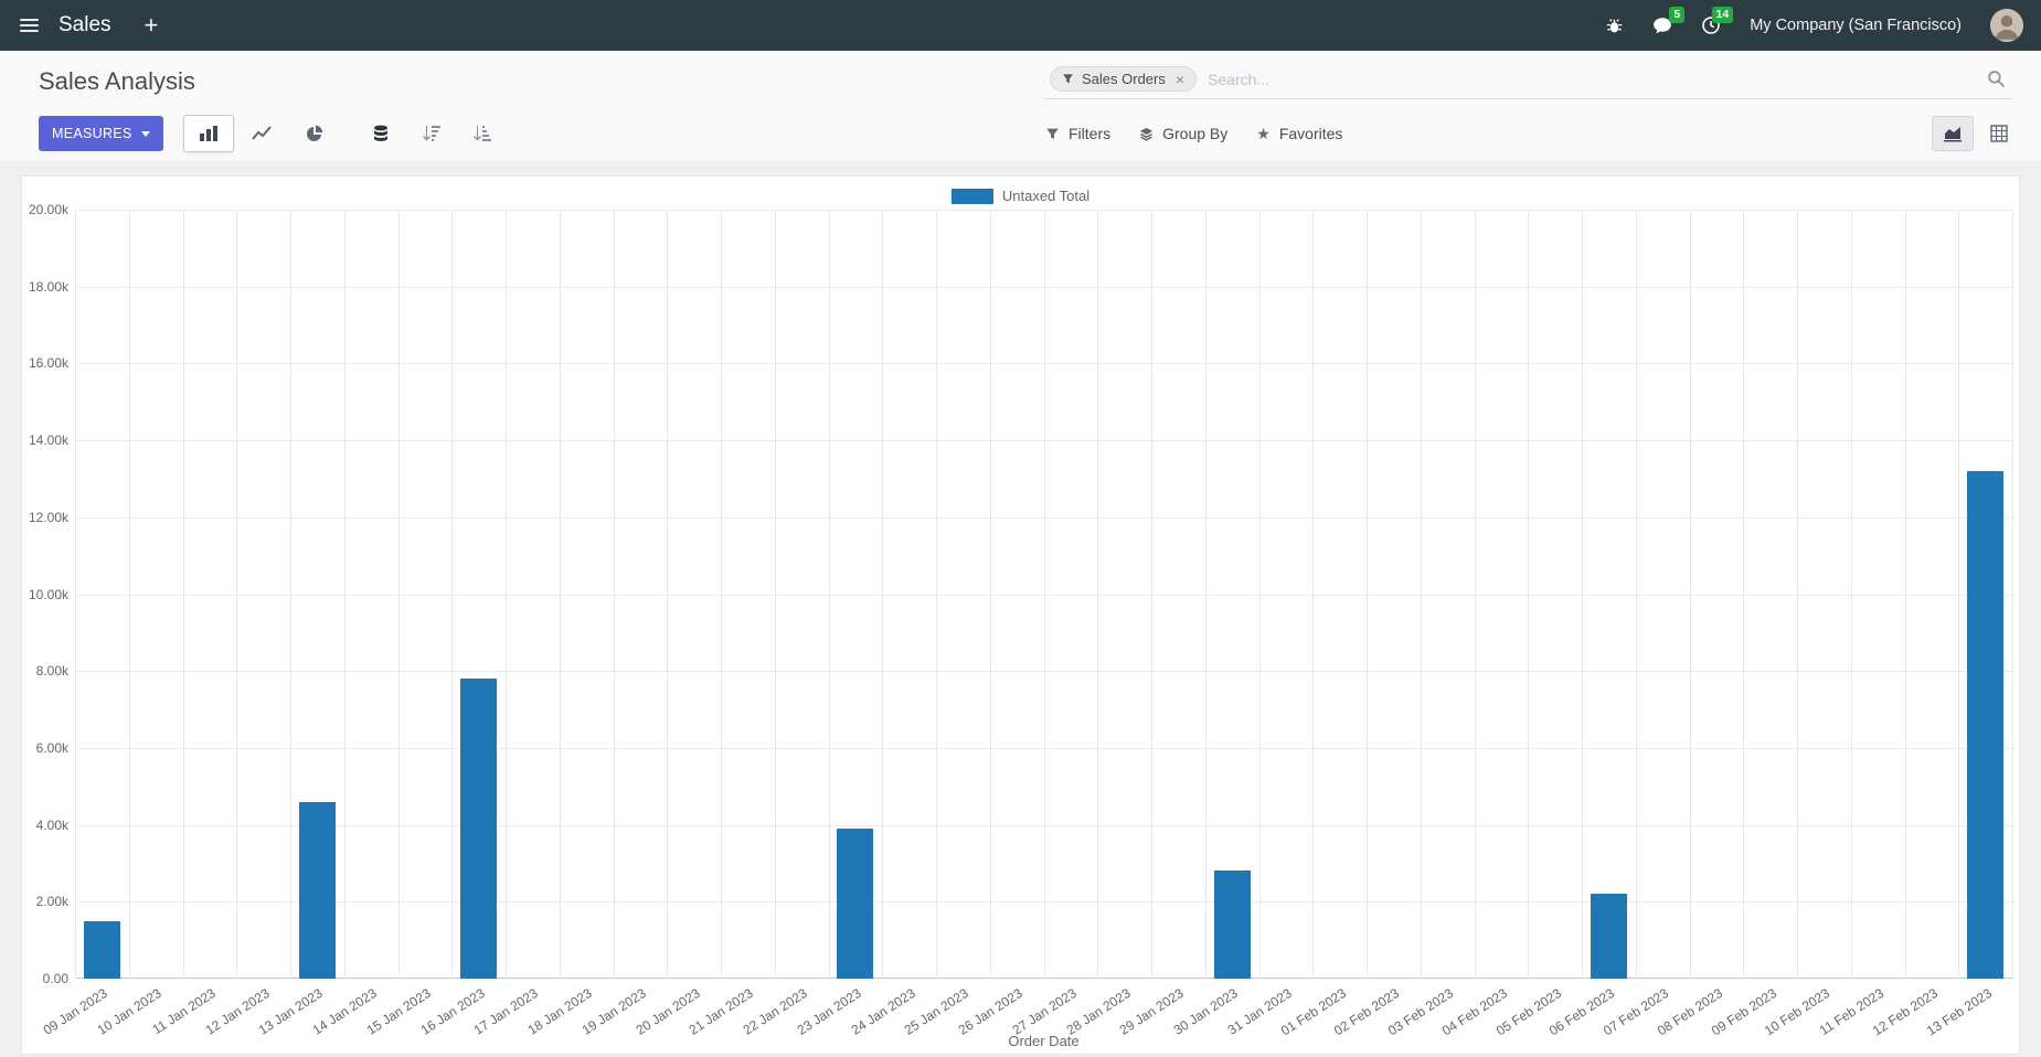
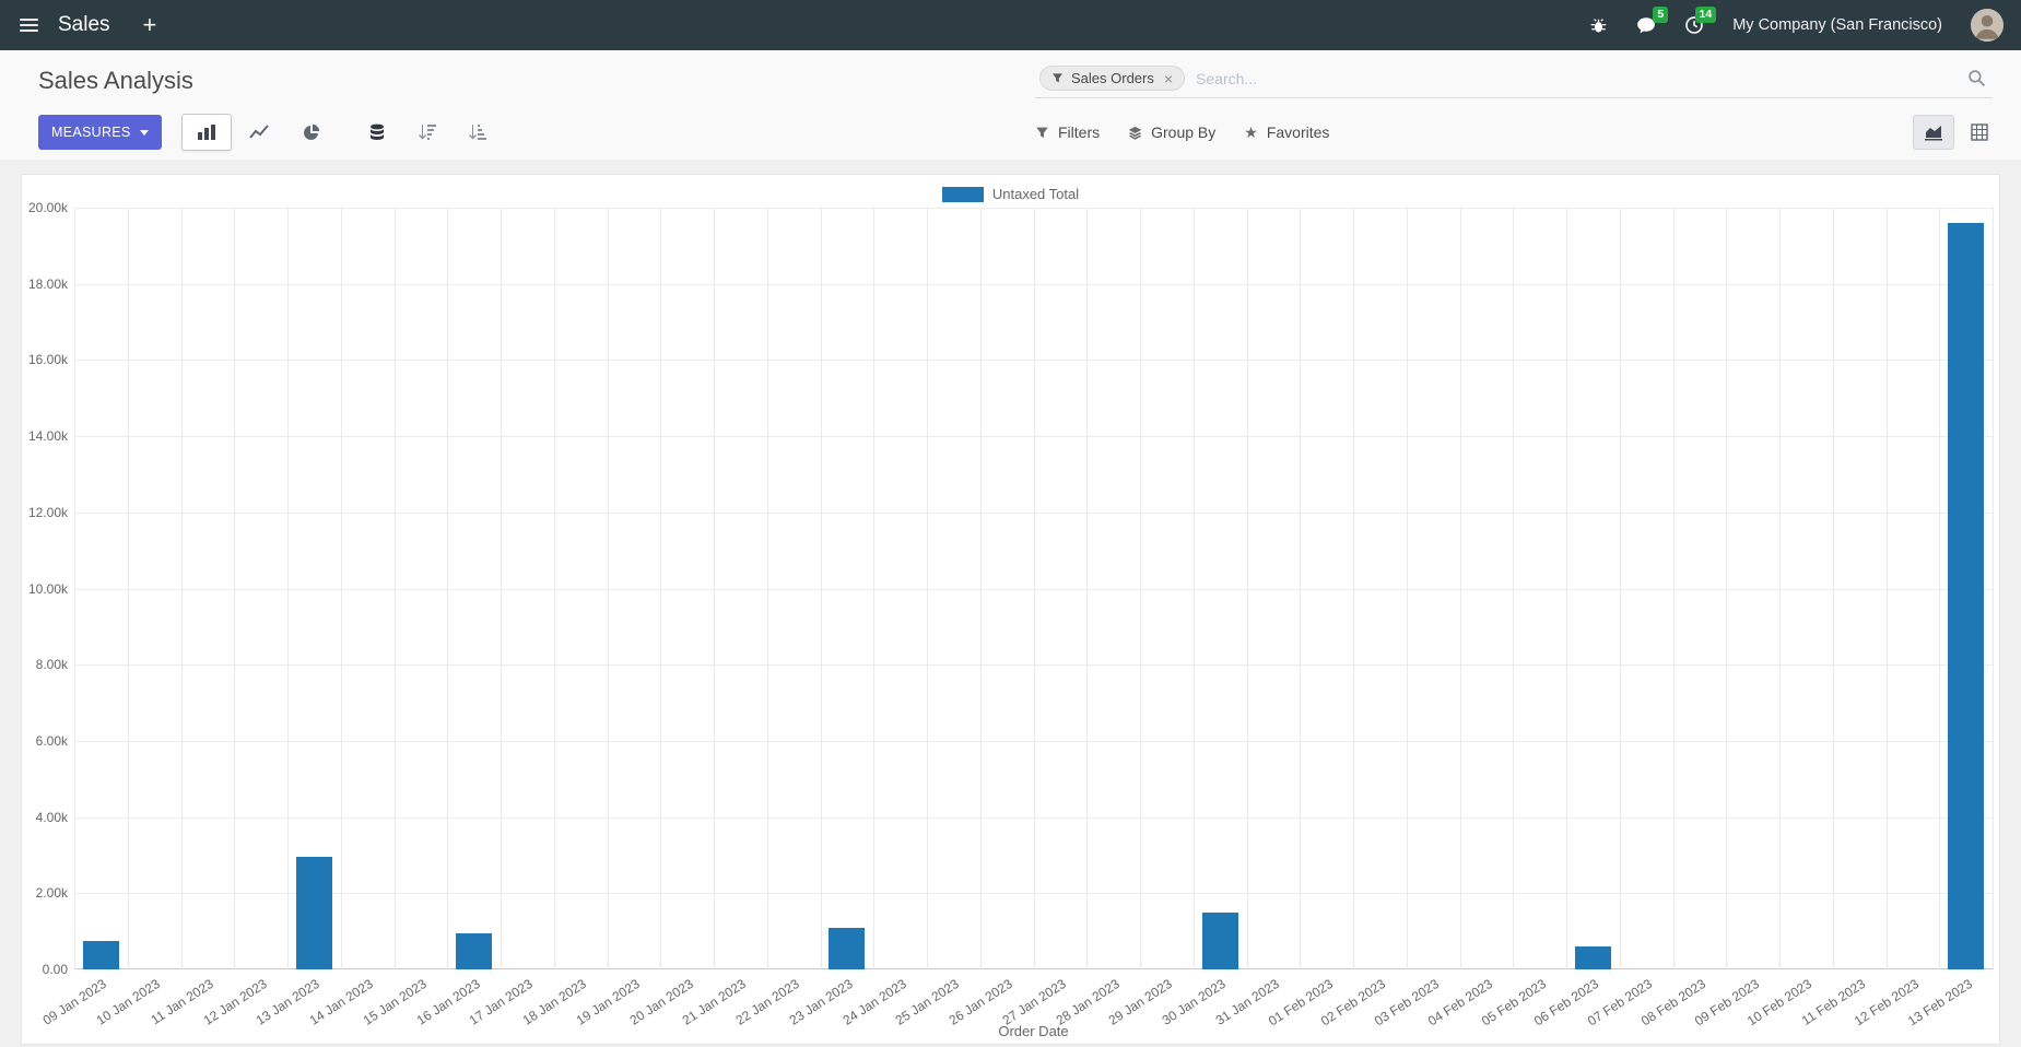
09 Jan 2023: 1.5k -> 0.8k
13 Jan 2023: 4.6k -> 3.0k
16 Jan 2023: 7.8k -> 1.0k
23 Jan 2023: 3.9k -> 1.1k
30 Jan 2023: 2.8k -> 1.5k
06 Feb 2023: 2.2k -> 0.6k
13 Feb 2023: 13.2k -> 19.6k
